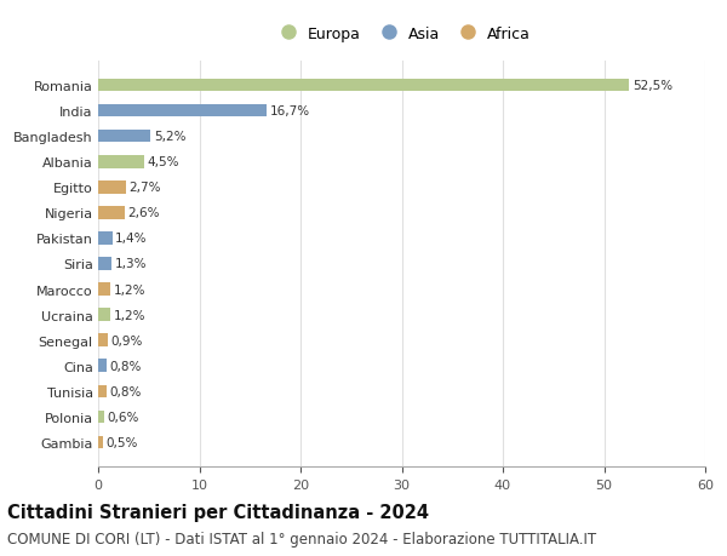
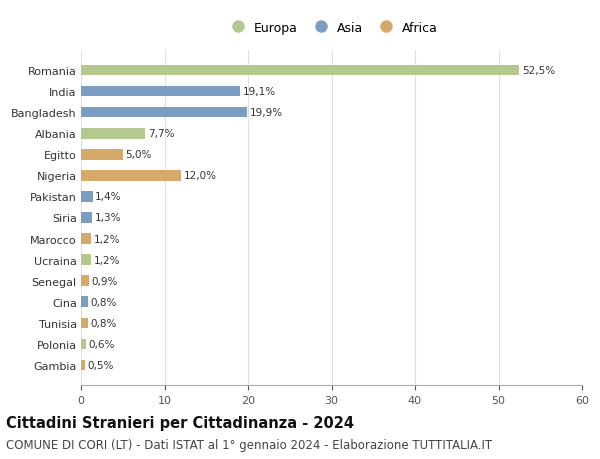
India: 16,7% -> 19,1%
Bangladesh: 5,2% -> 19,9%
Albania: 4,5% -> 7,7%
Egitto: 2,7% -> 5,0%
Nigeria: 2,6% -> 12,0%
